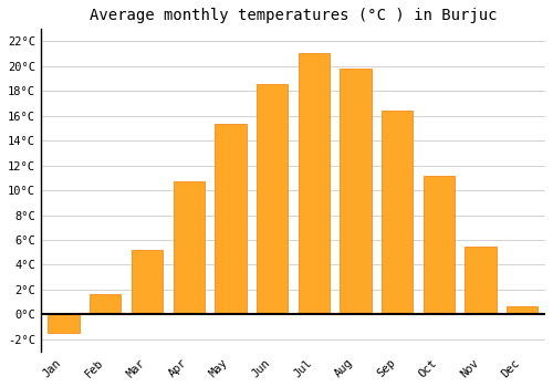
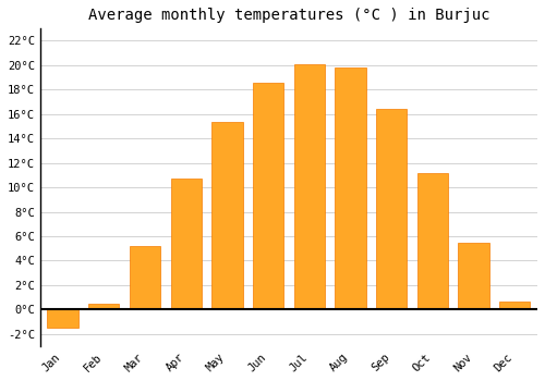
Feb: 1.6°C -> 0.5°C
Jul: 21.1°C -> 20.1°C
